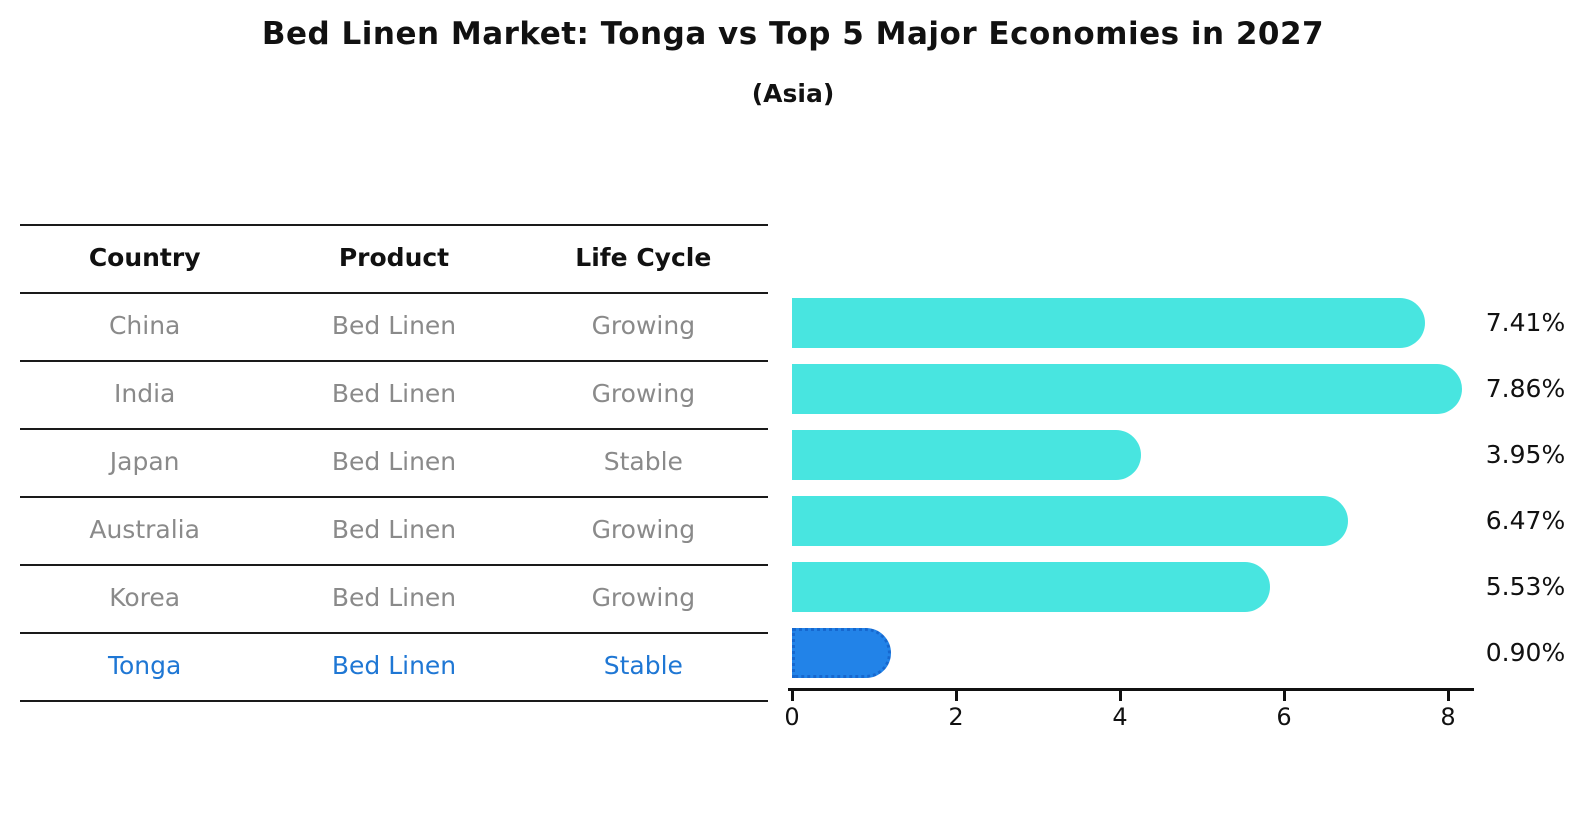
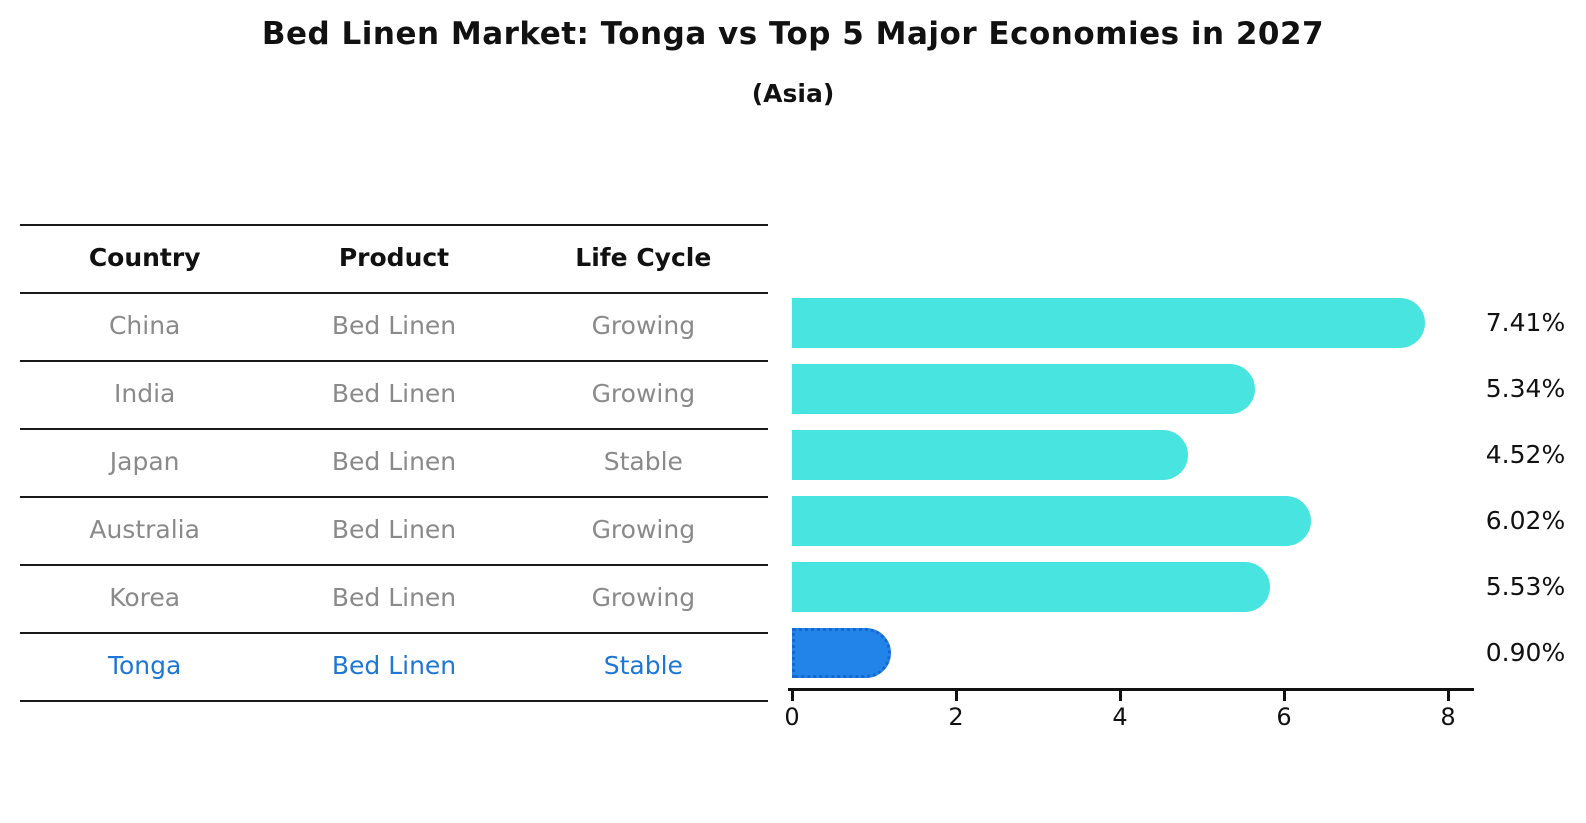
India: 7.86% -> 5.34%
Japan: 3.95% -> 4.52%
Australia: 6.47% -> 6.02%
